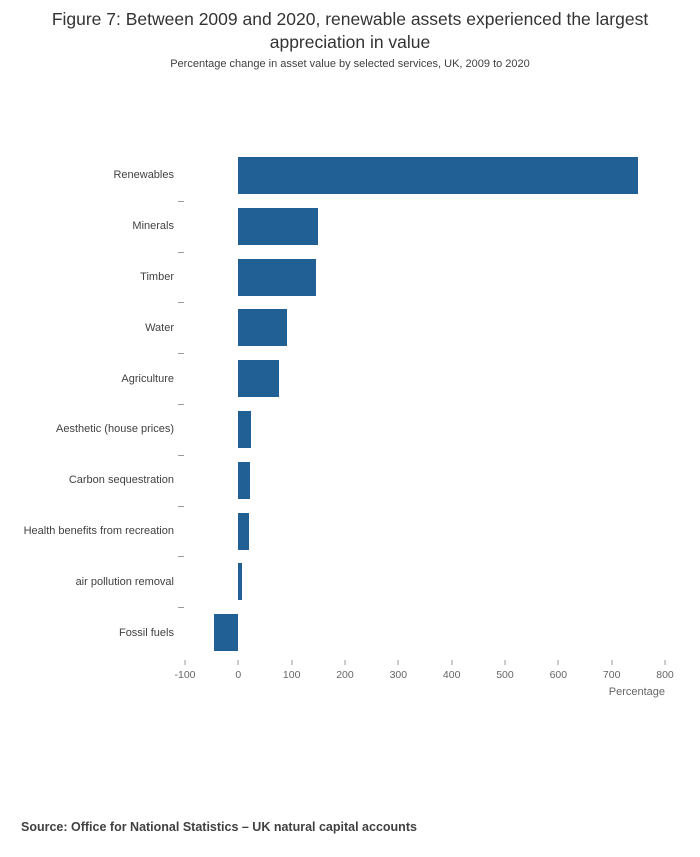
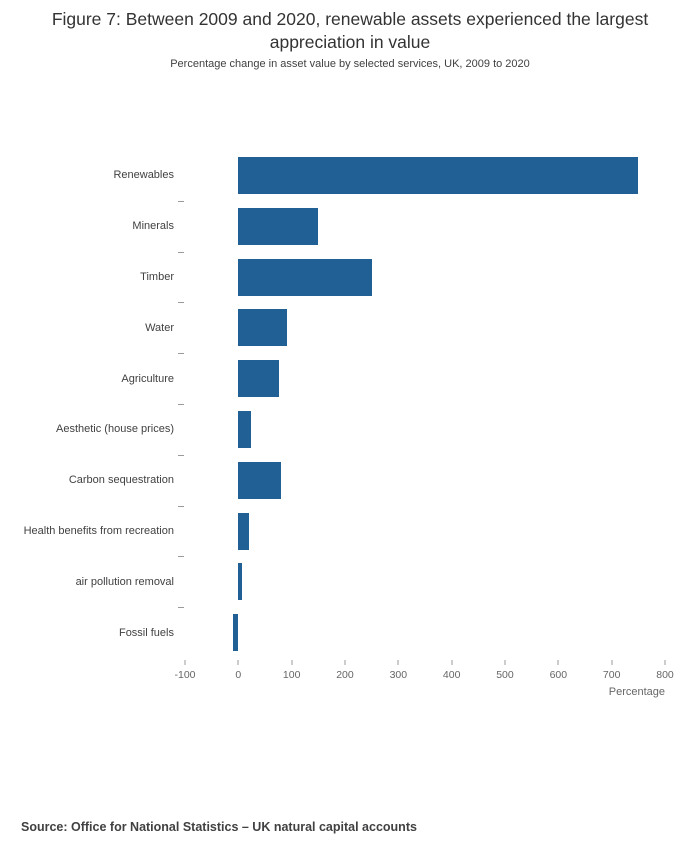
Timber: 150 -> 250
Carbon sequestration: 20 -> 80
Fossil fuels: -40 -> -10
